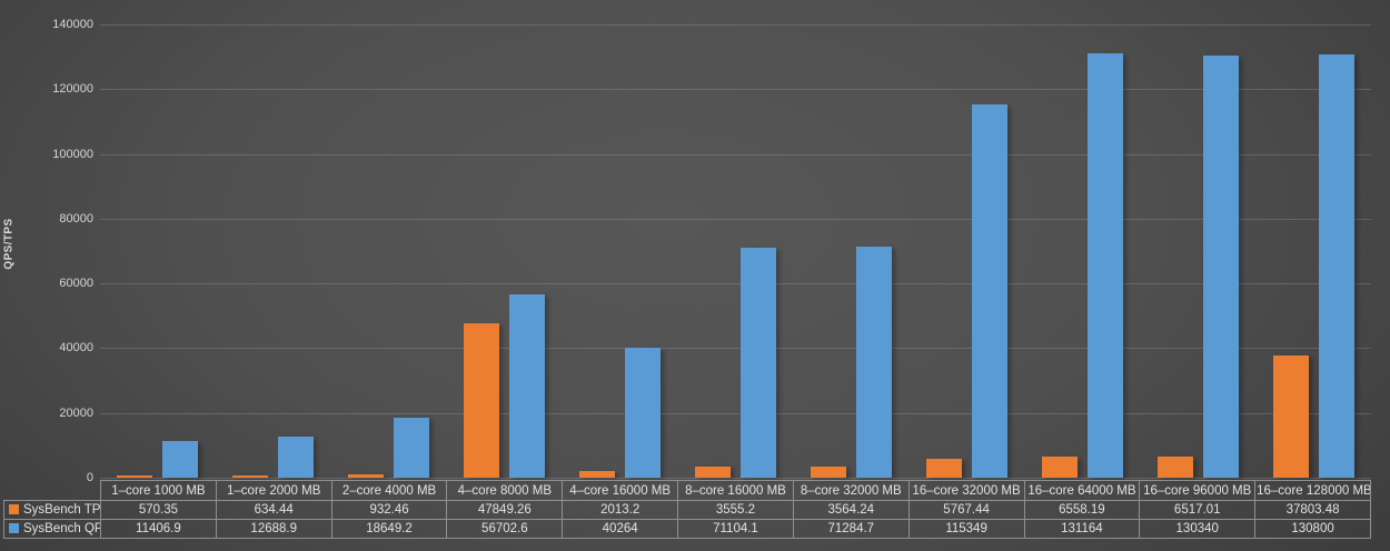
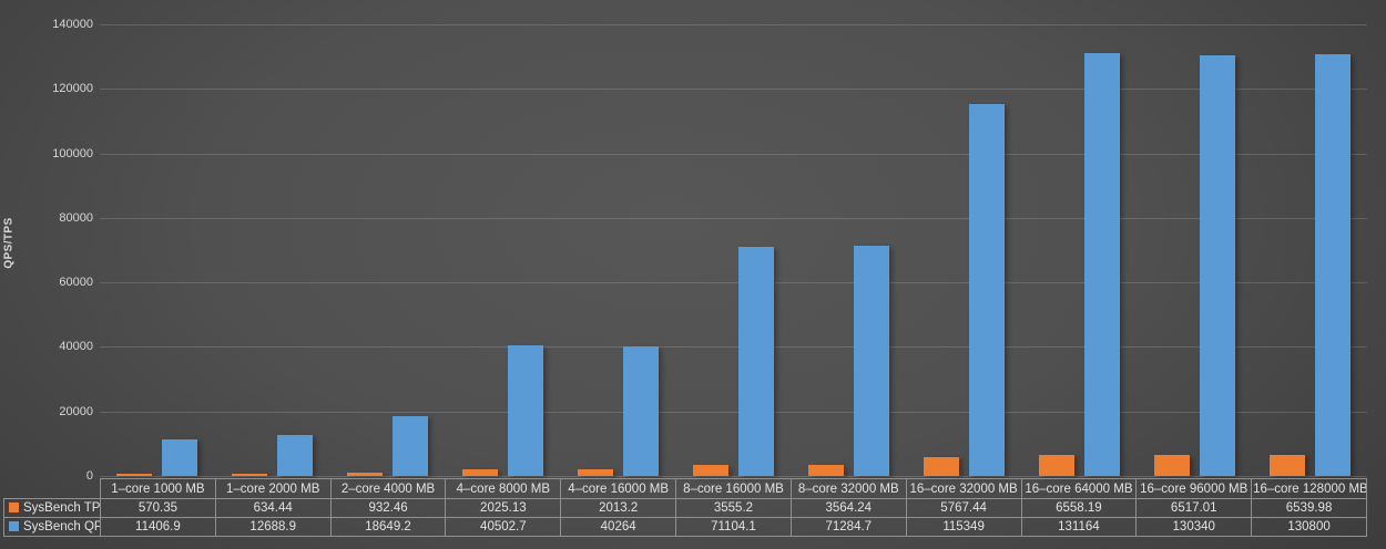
SysBench TPS/4–core 8000 MB: 47849.26 -> 2025.13
SysBench QPS/4–core 8000 MB: 56702.6 -> 40502.7
SysBench TPS/16–core 128000 MB: 37803.48 -> 6539.98
